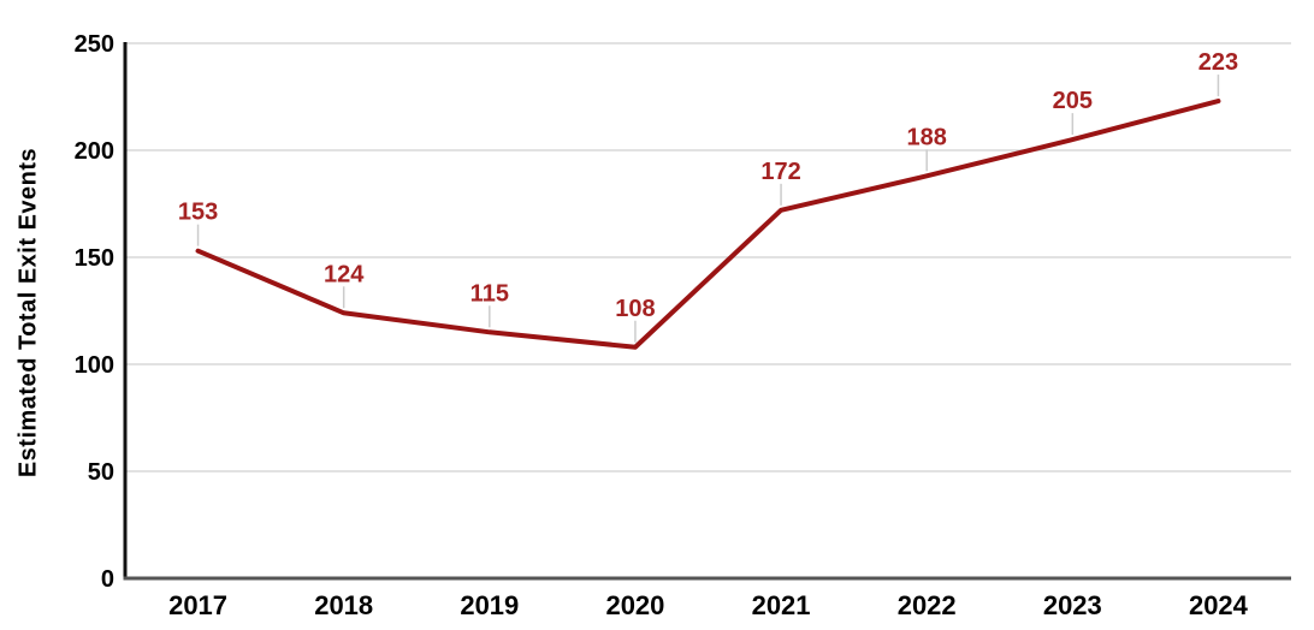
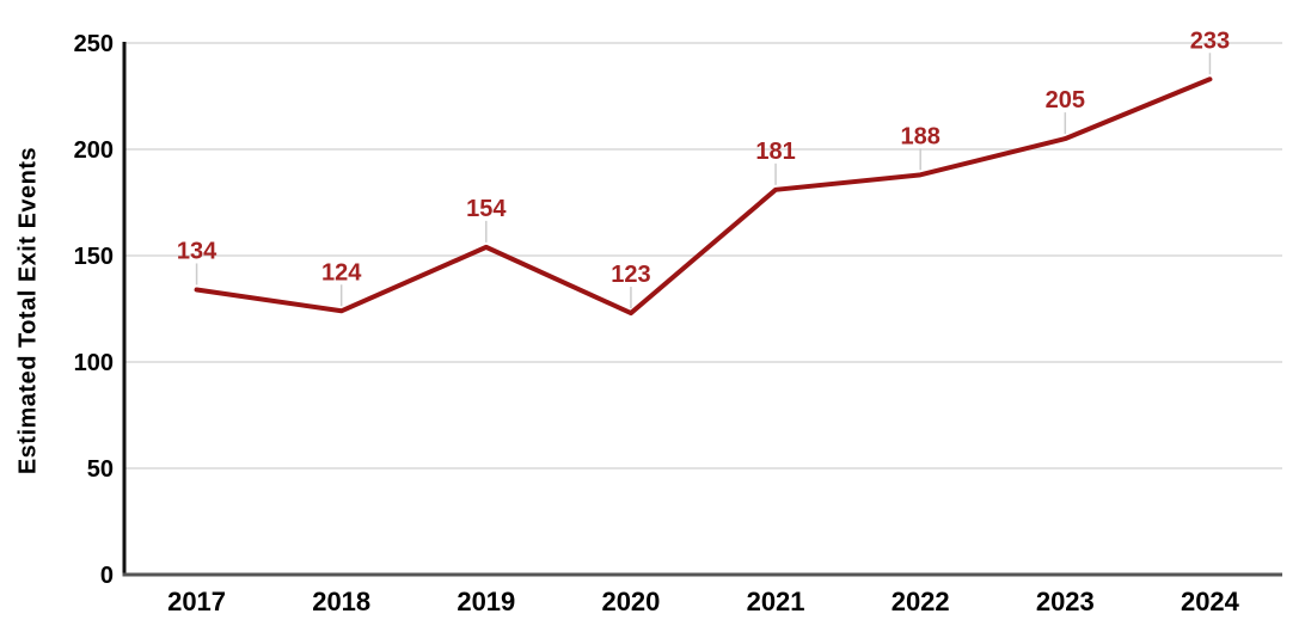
2017: 153 -> 134
2019: 115 -> 154
2020: 108 -> 123
2021: 172 -> 181
2024: 223 -> 233
